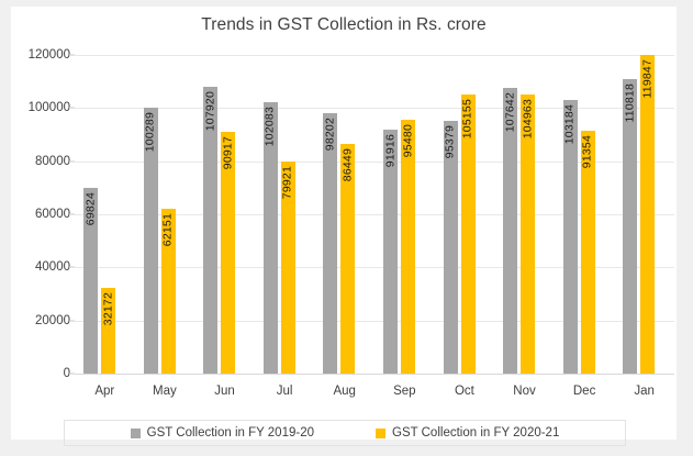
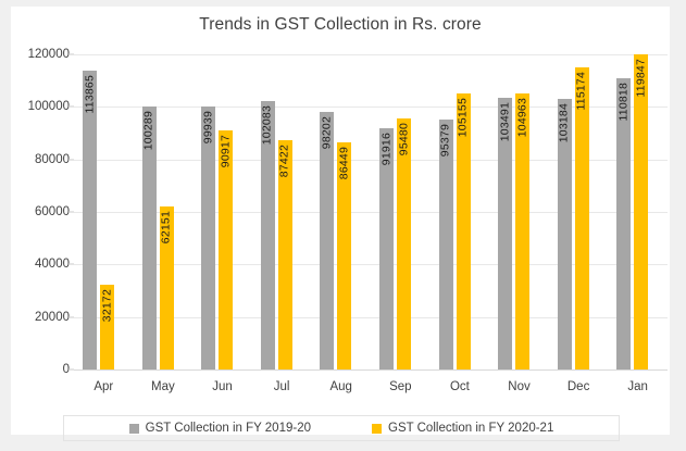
GST Collection in FY 2019-20/Apr: 69824 -> 113865
GST Collection in FY 2019-20/Jun: 107920 -> 99939
GST Collection in FY 2020-21/Jul: 79921 -> 87422
GST Collection in FY 2019-20/Nov: 107642 -> 103491
GST Collection in FY 2020-21/Dec: 91354 -> 115174
